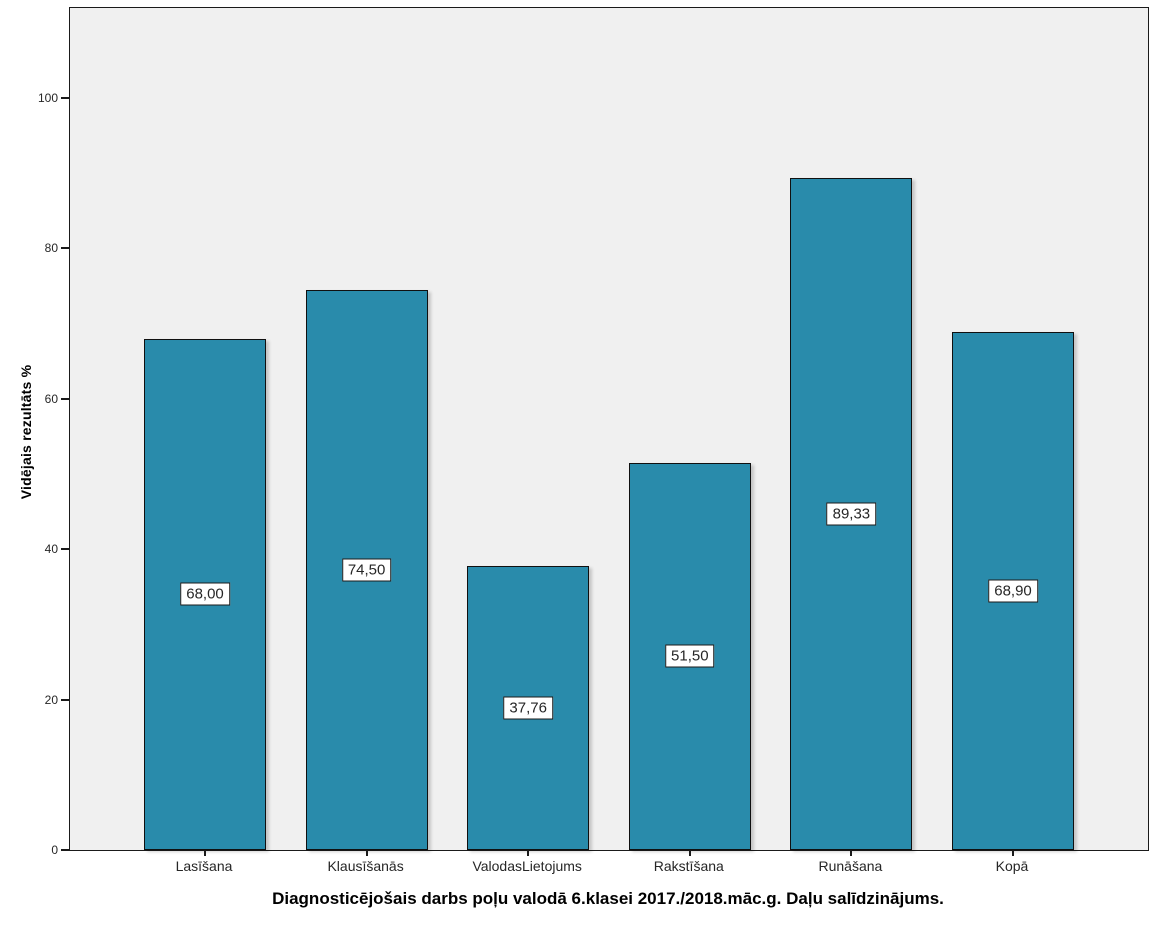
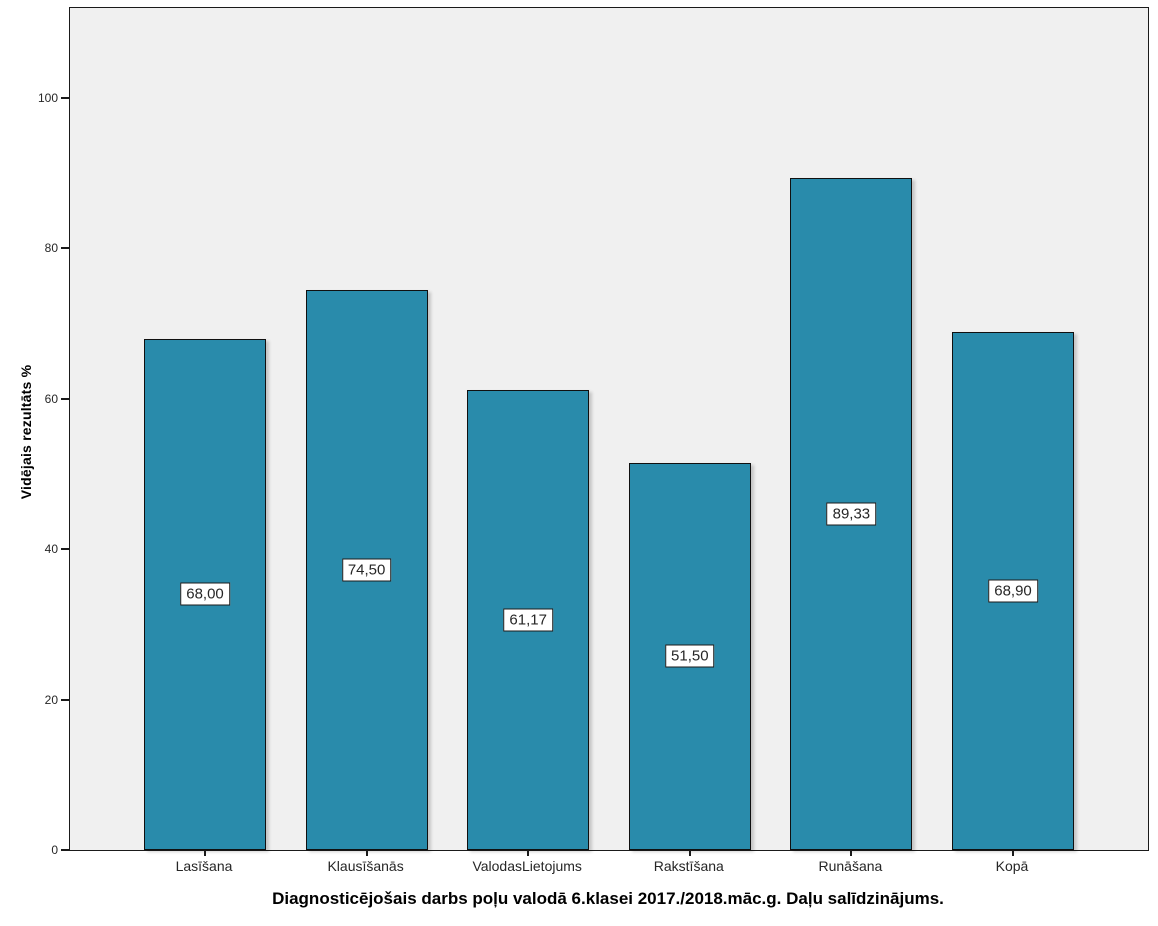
ValodasLietojums: 37,76 -> 61,17
